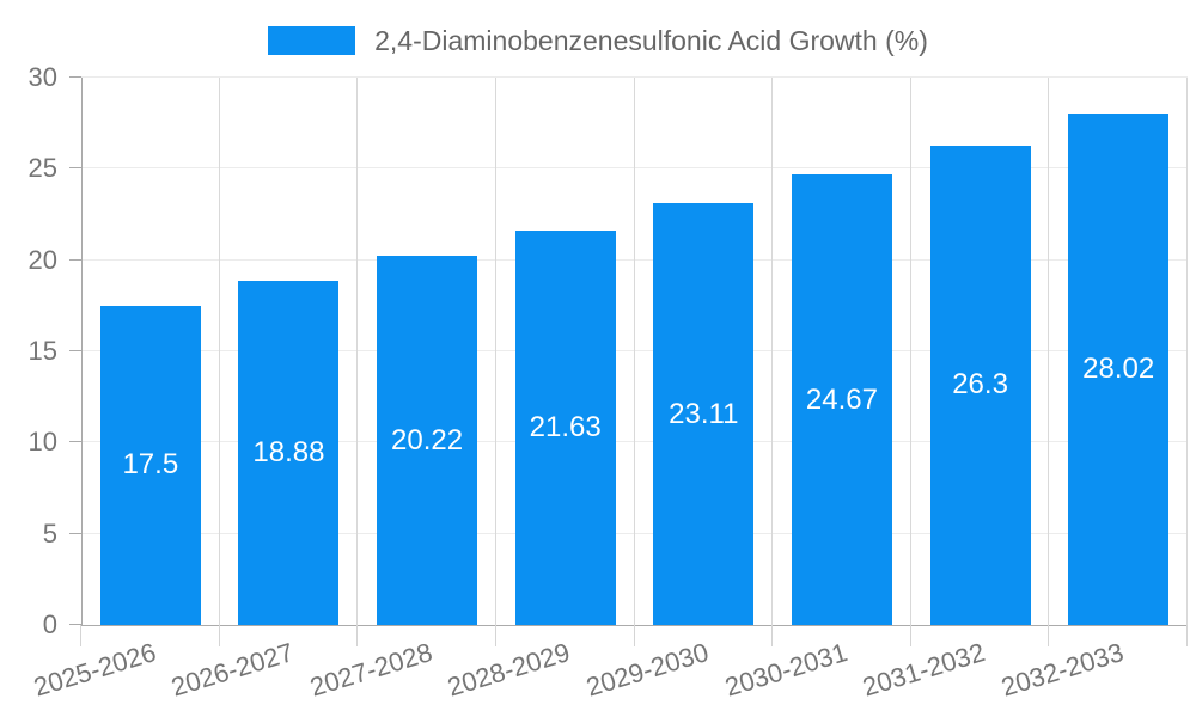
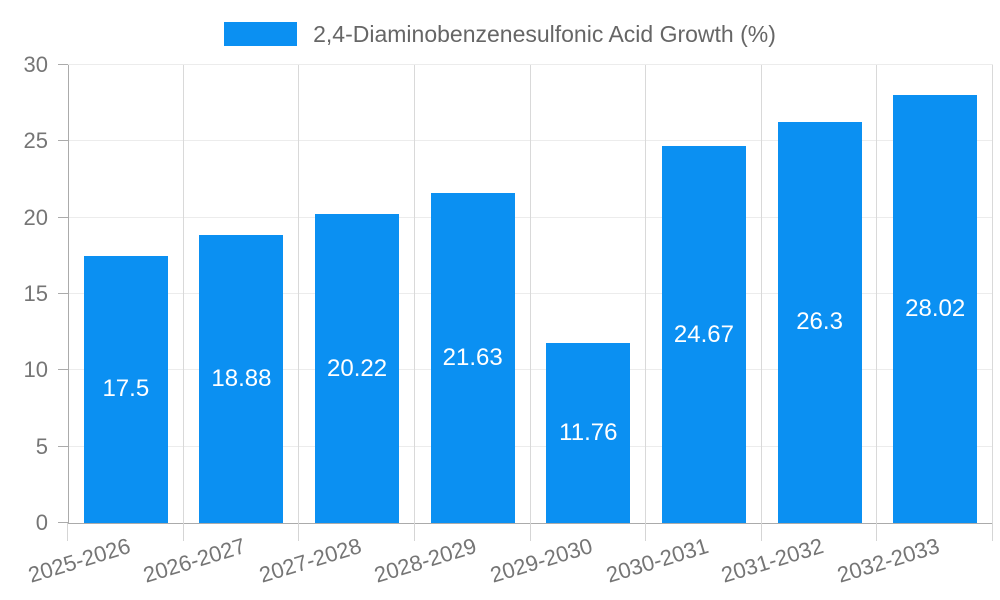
2029-2030: 23.11 -> 11.76
